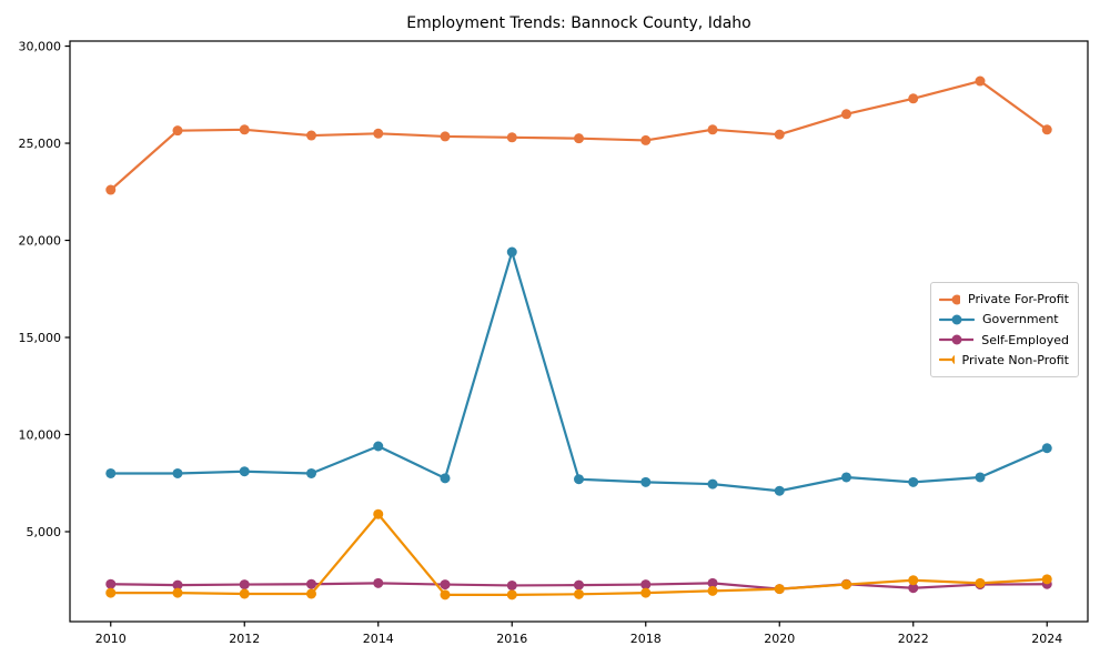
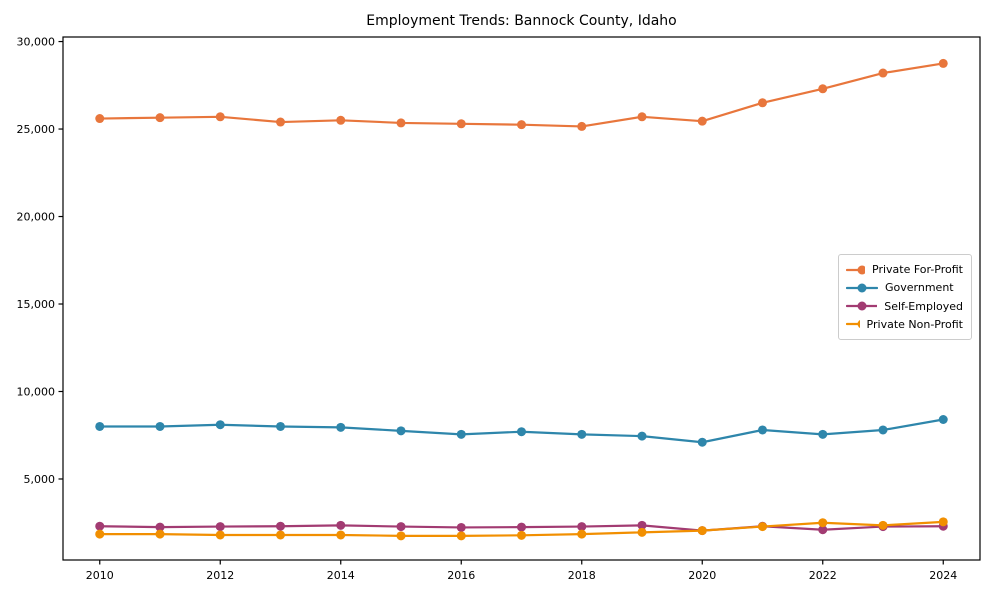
Private For-Profit/2010: 22600 -> 25600
Government/2014: 9400 -> 8000
Private Non-Profit/2014: 5900 -> 1800
Government/2016: 19400 -> 7600
Private For-Profit/2024: 25700 -> 28800
Government/2024: 9300 -> 8400
